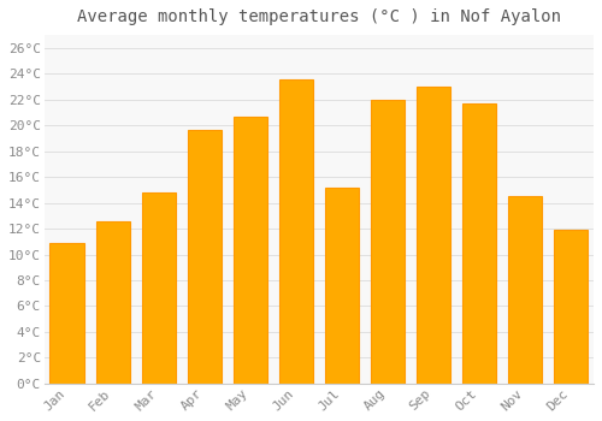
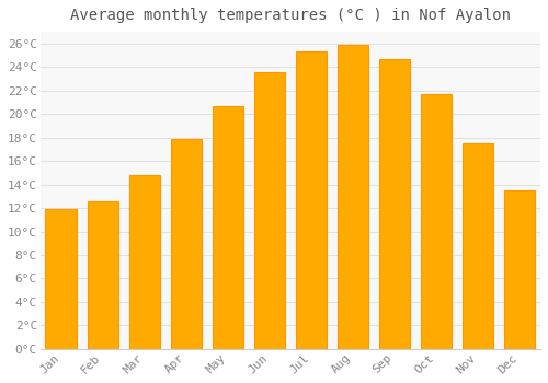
Jan: 10.9°C -> 11.9°C
Apr: 19.6°C -> 17.9°C
Jul: 15.2°C -> 25.3°C
Aug: 22.0°C -> 25.9°C
Sep: 23.0°C -> 24.7°C
Nov: 14.5°C -> 17.5°C
Dec: 11.9°C -> 13.5°C
